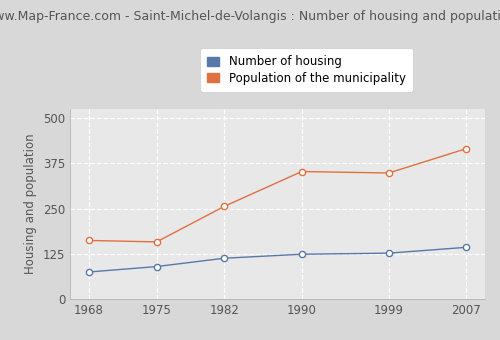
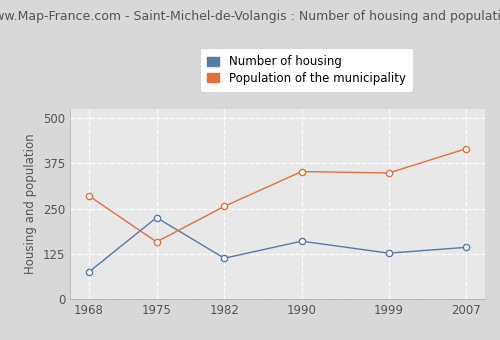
Population of the municipality/1968: 162 -> 285
Number of housing/1975: 90 -> 225
Number of housing/1990: 124 -> 160
